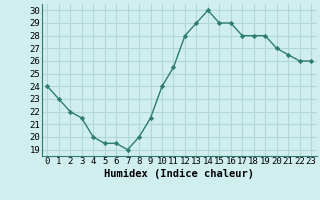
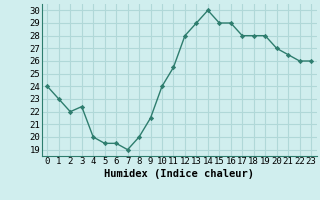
3: 21.5 -> 22.4
